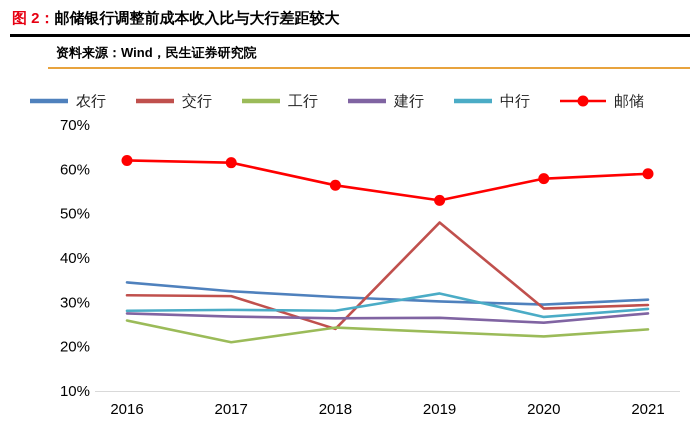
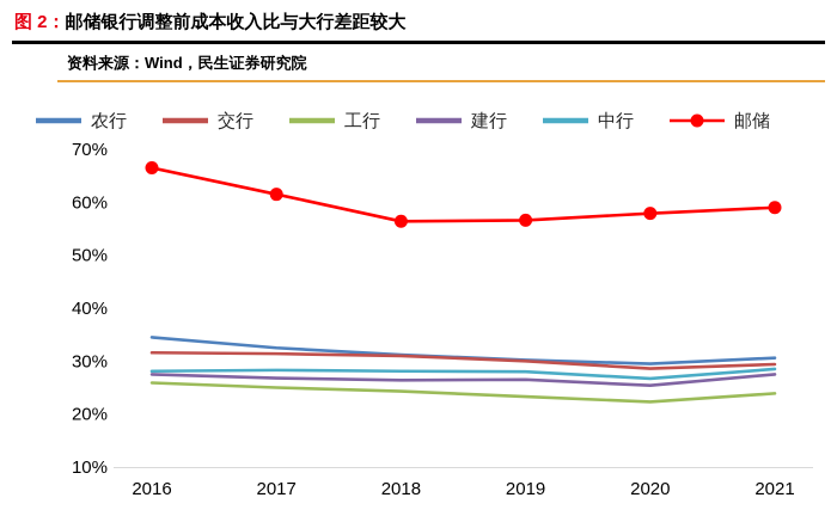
邮储/2016: 62% -> 66%
工行/2017: 21% -> 25%
交行/2018: 24% -> 31%
交行/2019: 48% -> 30%
中行/2019: 32% -> 28%
邮储/2019: 53% -> 57%
